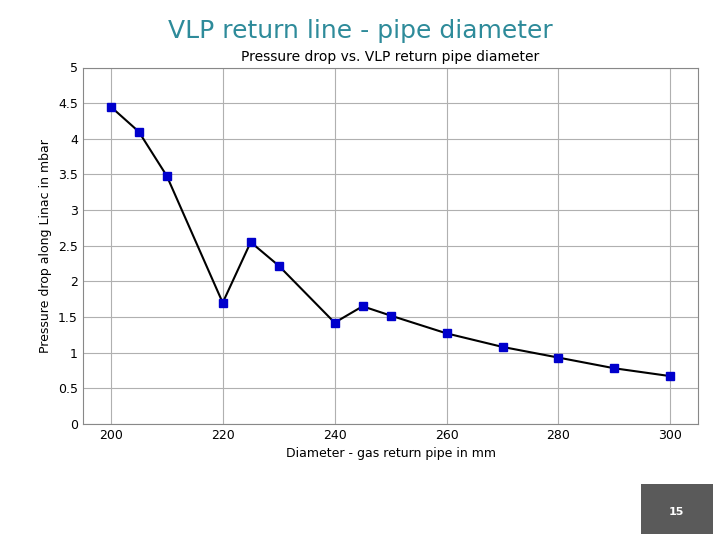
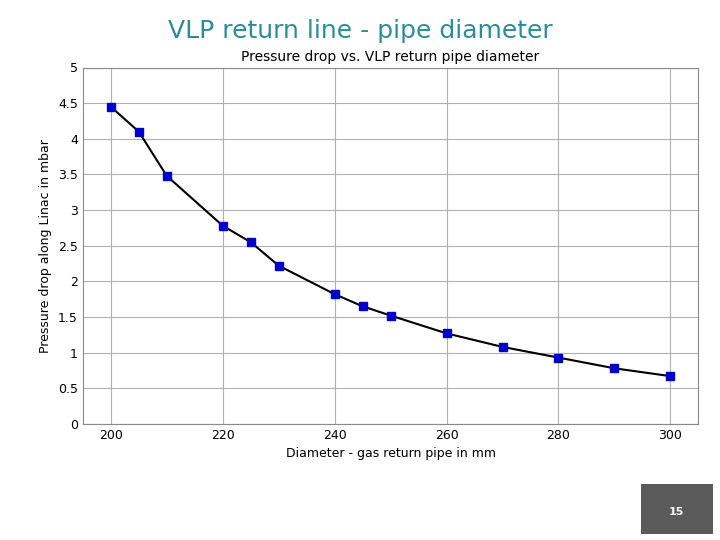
220: 1.70 -> 2.78
240: 1.42 -> 1.82
